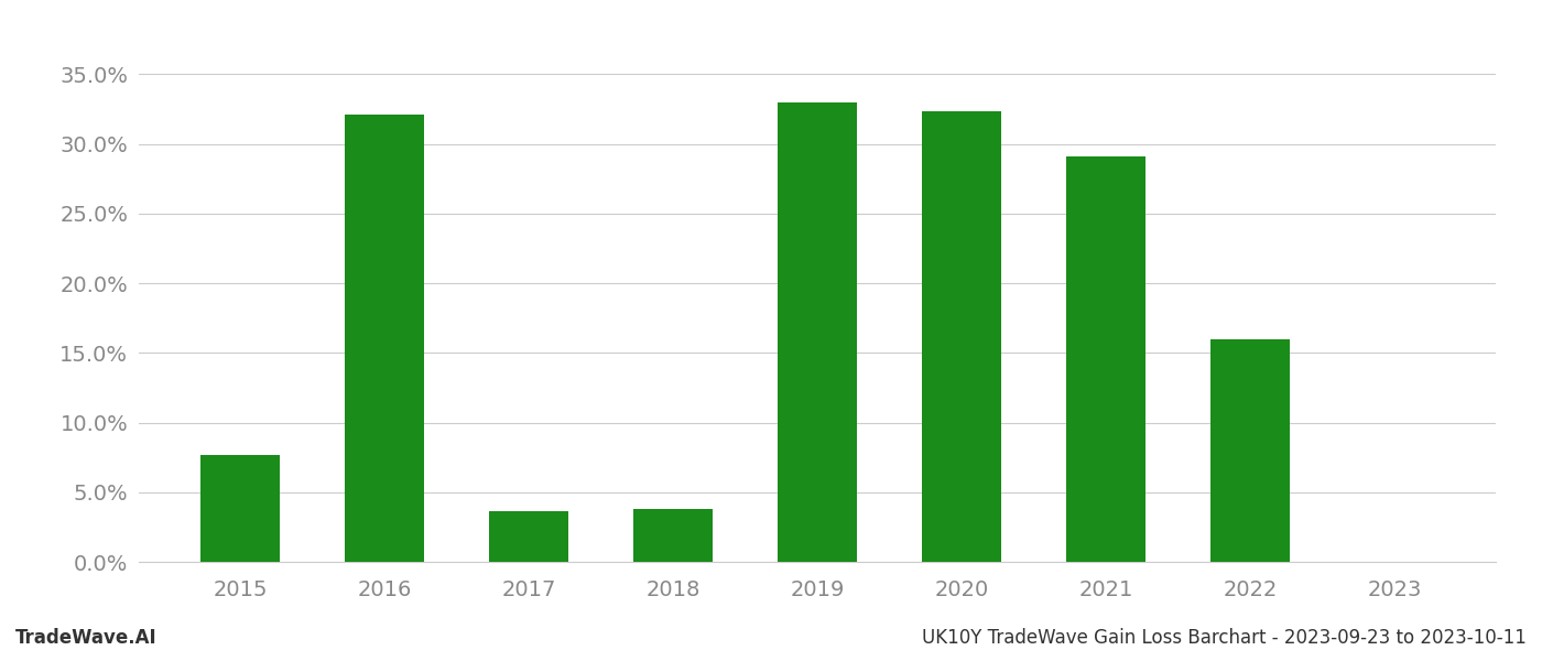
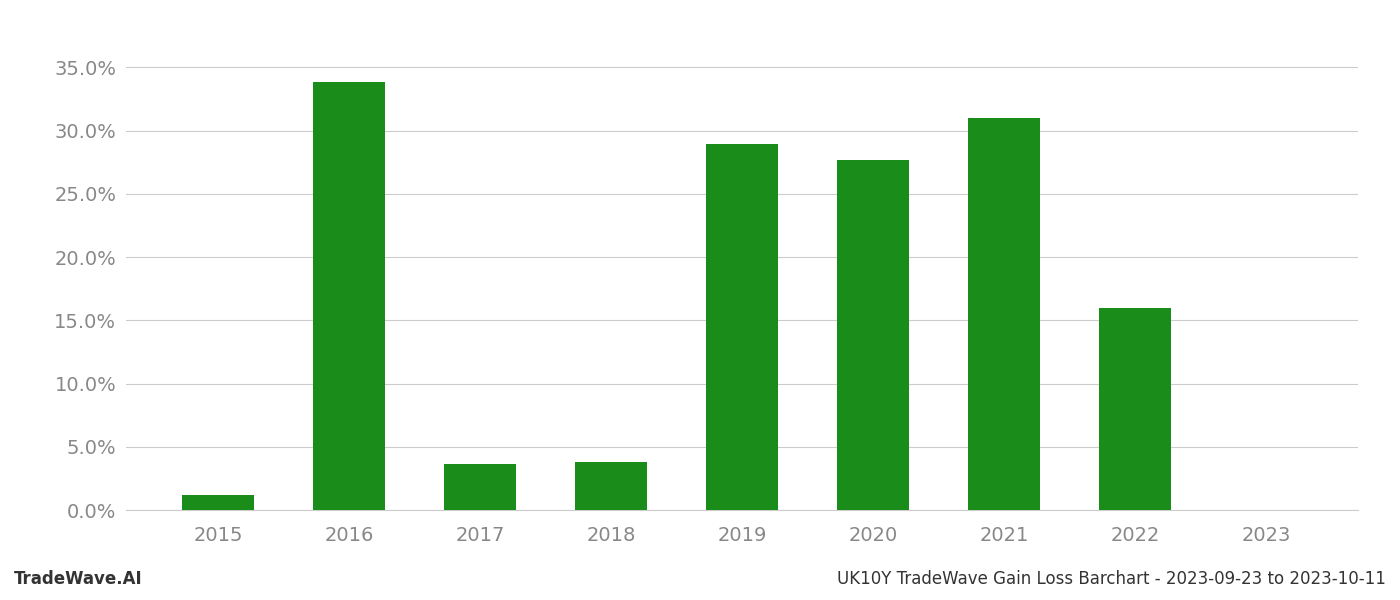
2015: 7.7% -> 1.2%
2016: 32.1% -> 33.8%
2019: 33.0% -> 28.9%
2020: 32.3% -> 27.7%
2021: 29.1% -> 31.0%
